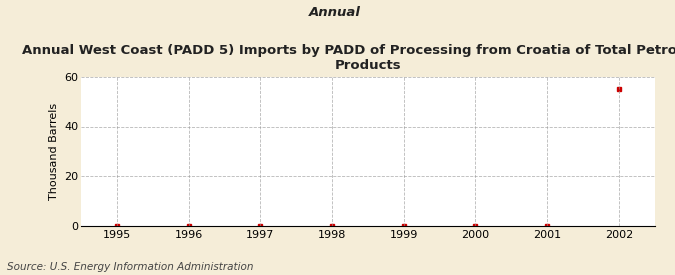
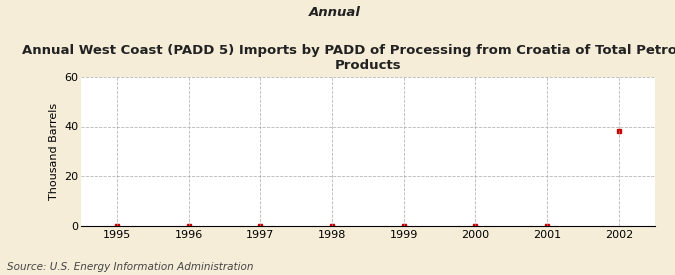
2002: 55 -> 38
